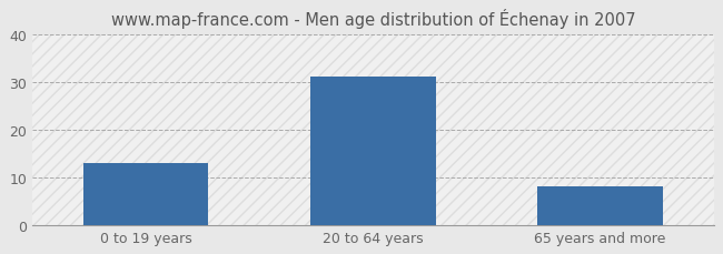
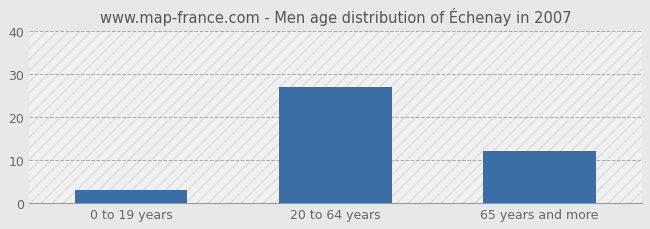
0 to 19 years: 13 -> 3
20 to 64 years: 31 -> 27
65 years and more: 8 -> 12
